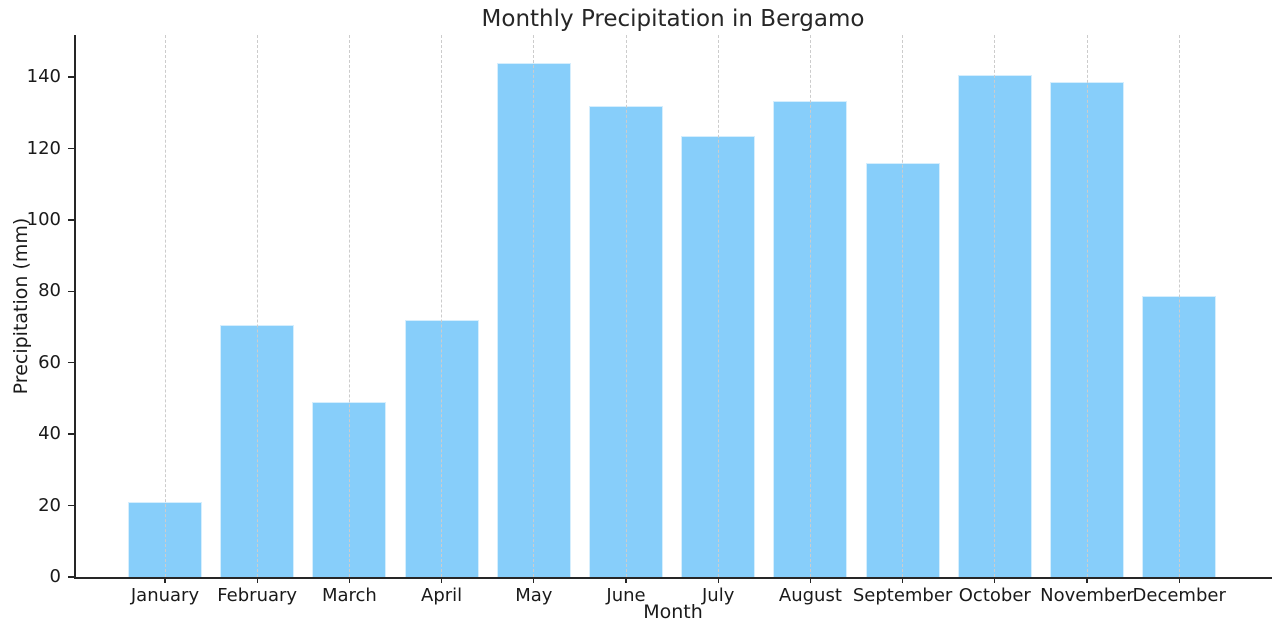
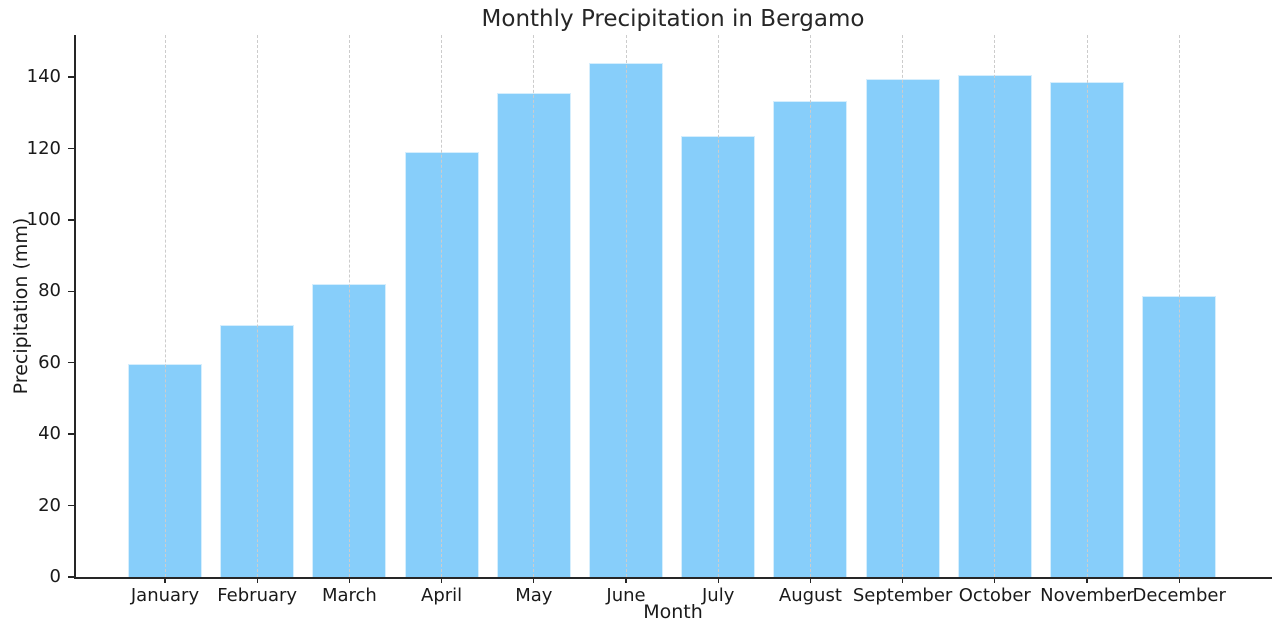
January: 21 -> 60
March: 49 -> 82
April: 72 -> 119
May: 144 -> 136
June: 132 -> 144
September: 116 -> 139
